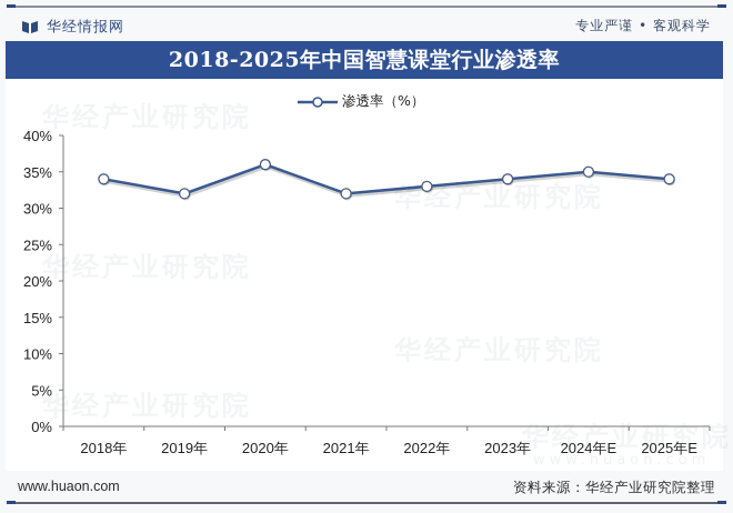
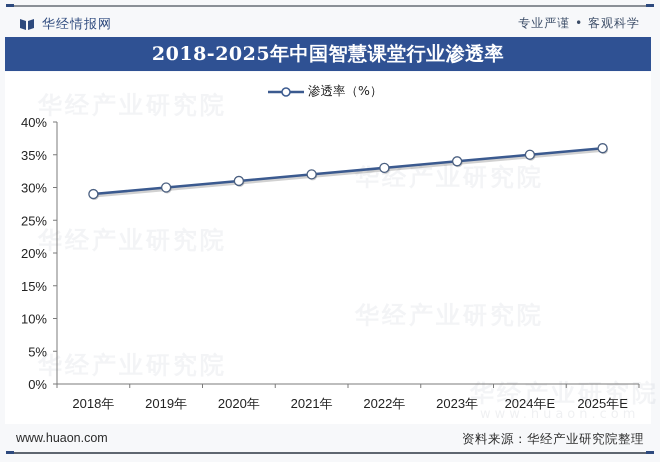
2018年: 34% -> 29%
2019年: 32% -> 30%
2020年: 36% -> 31%
2025年E: 34% -> 36%
